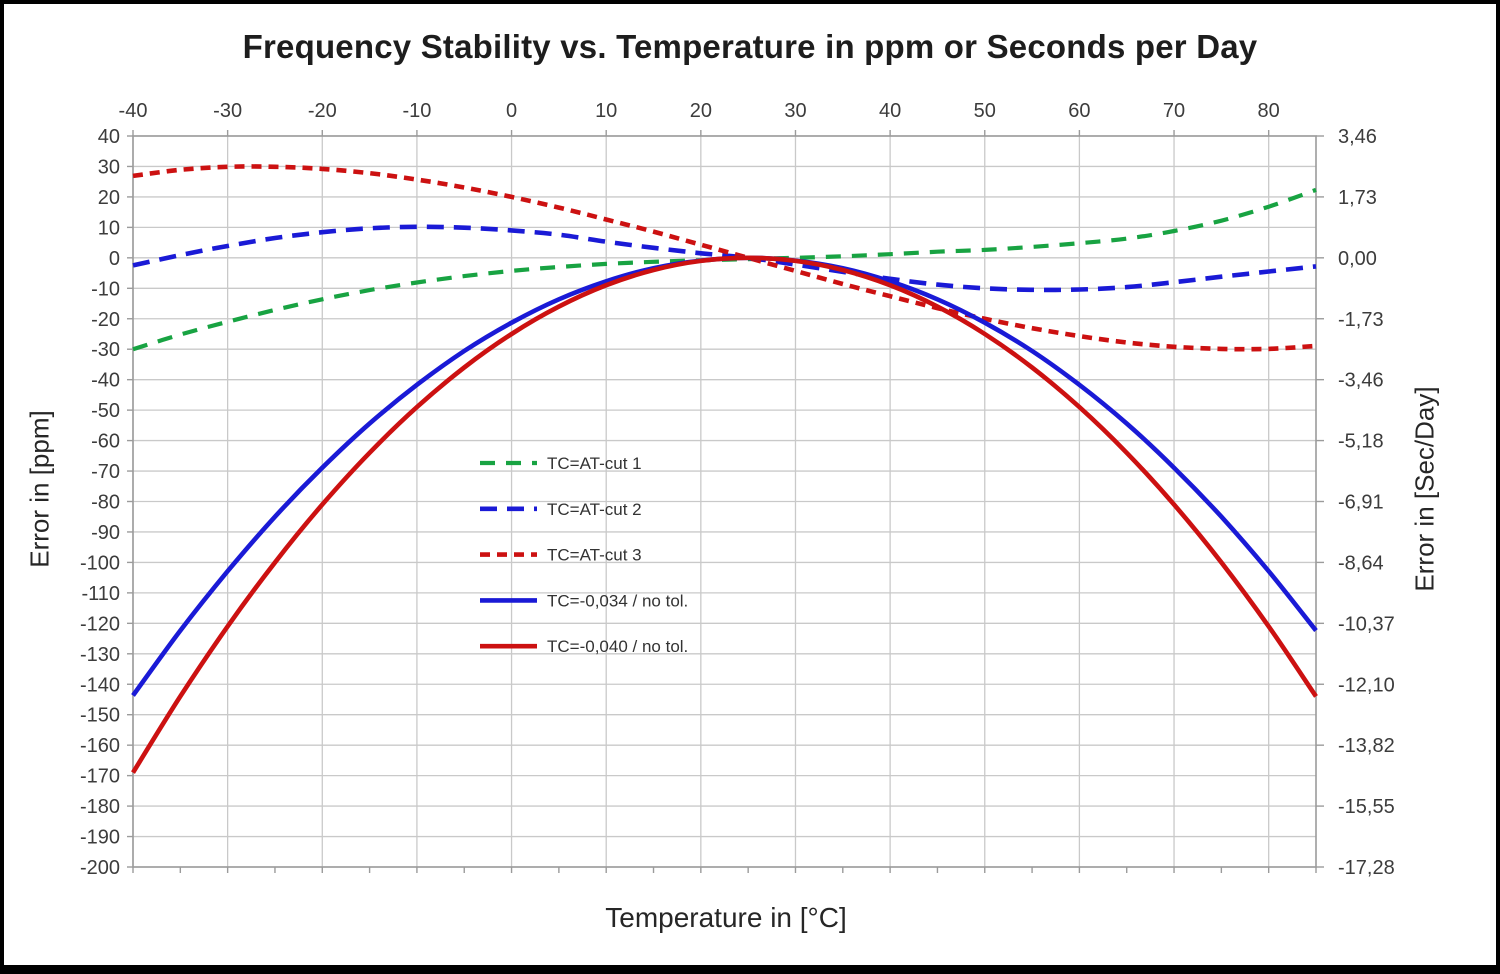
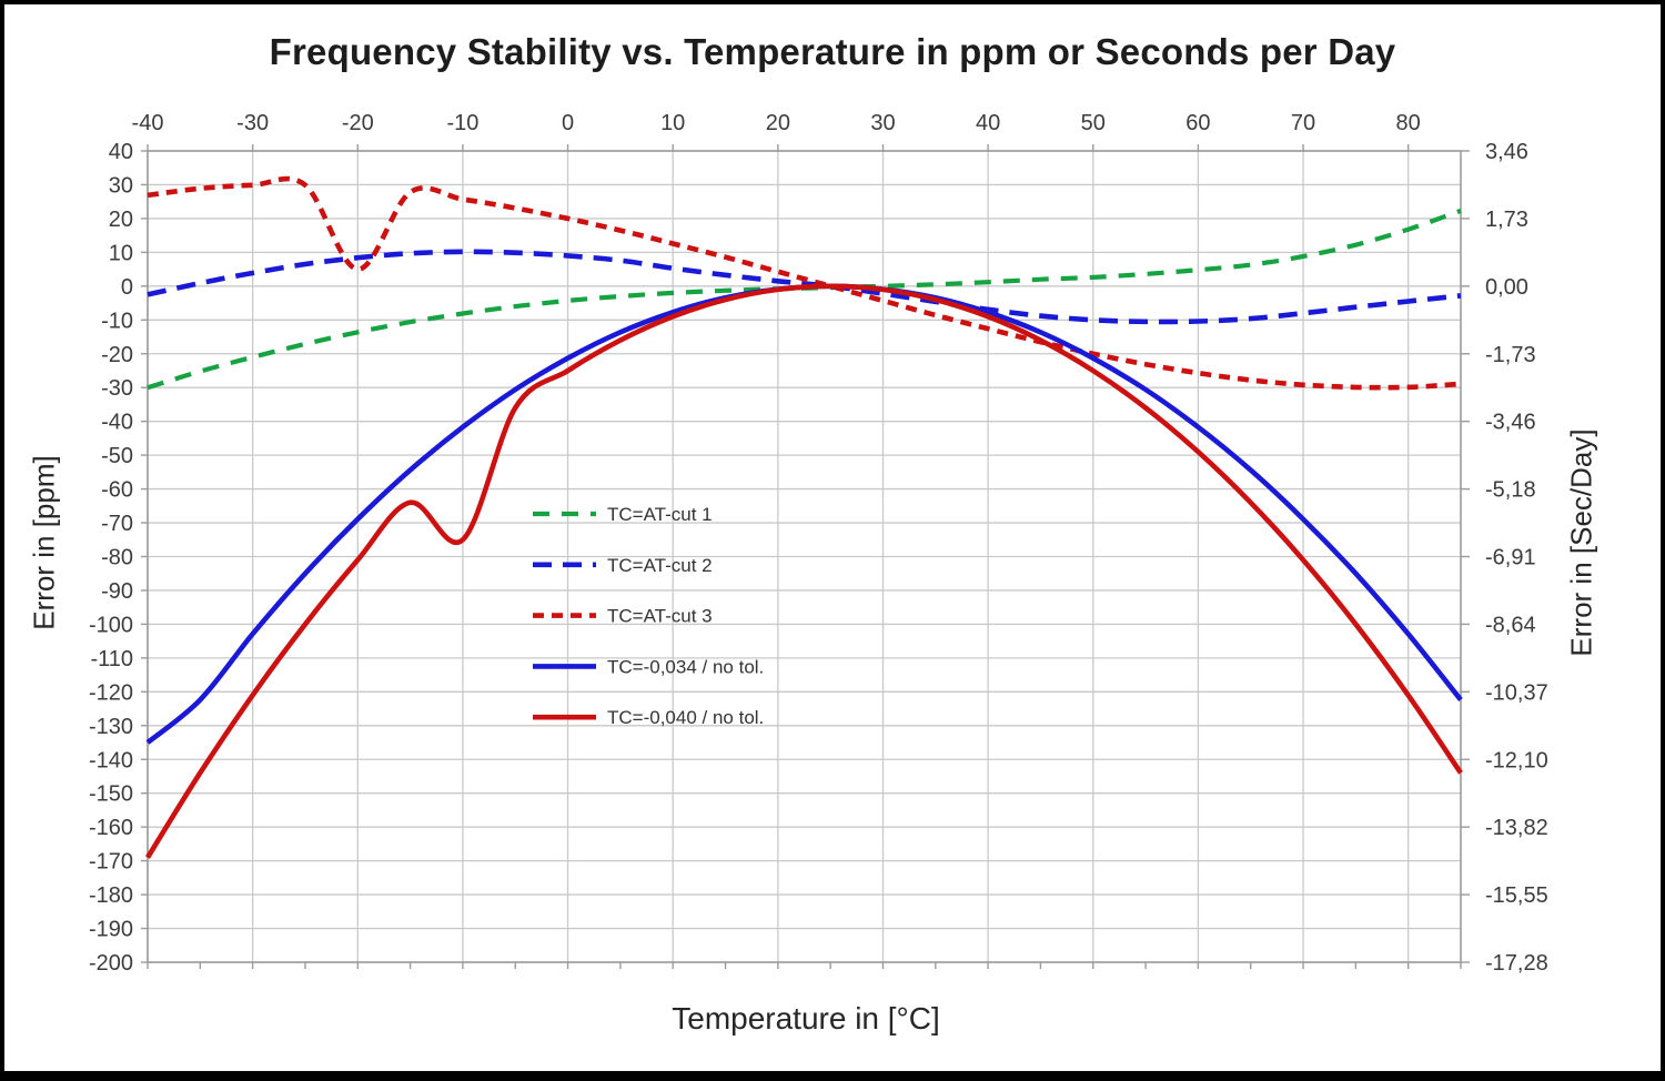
TC=-0,034 / no tol./-40: -144 -> -135
TC=AT-cut 3/-20: 29 -> 5
TC=-0,040 / no tol./-10: -49 -> -75
